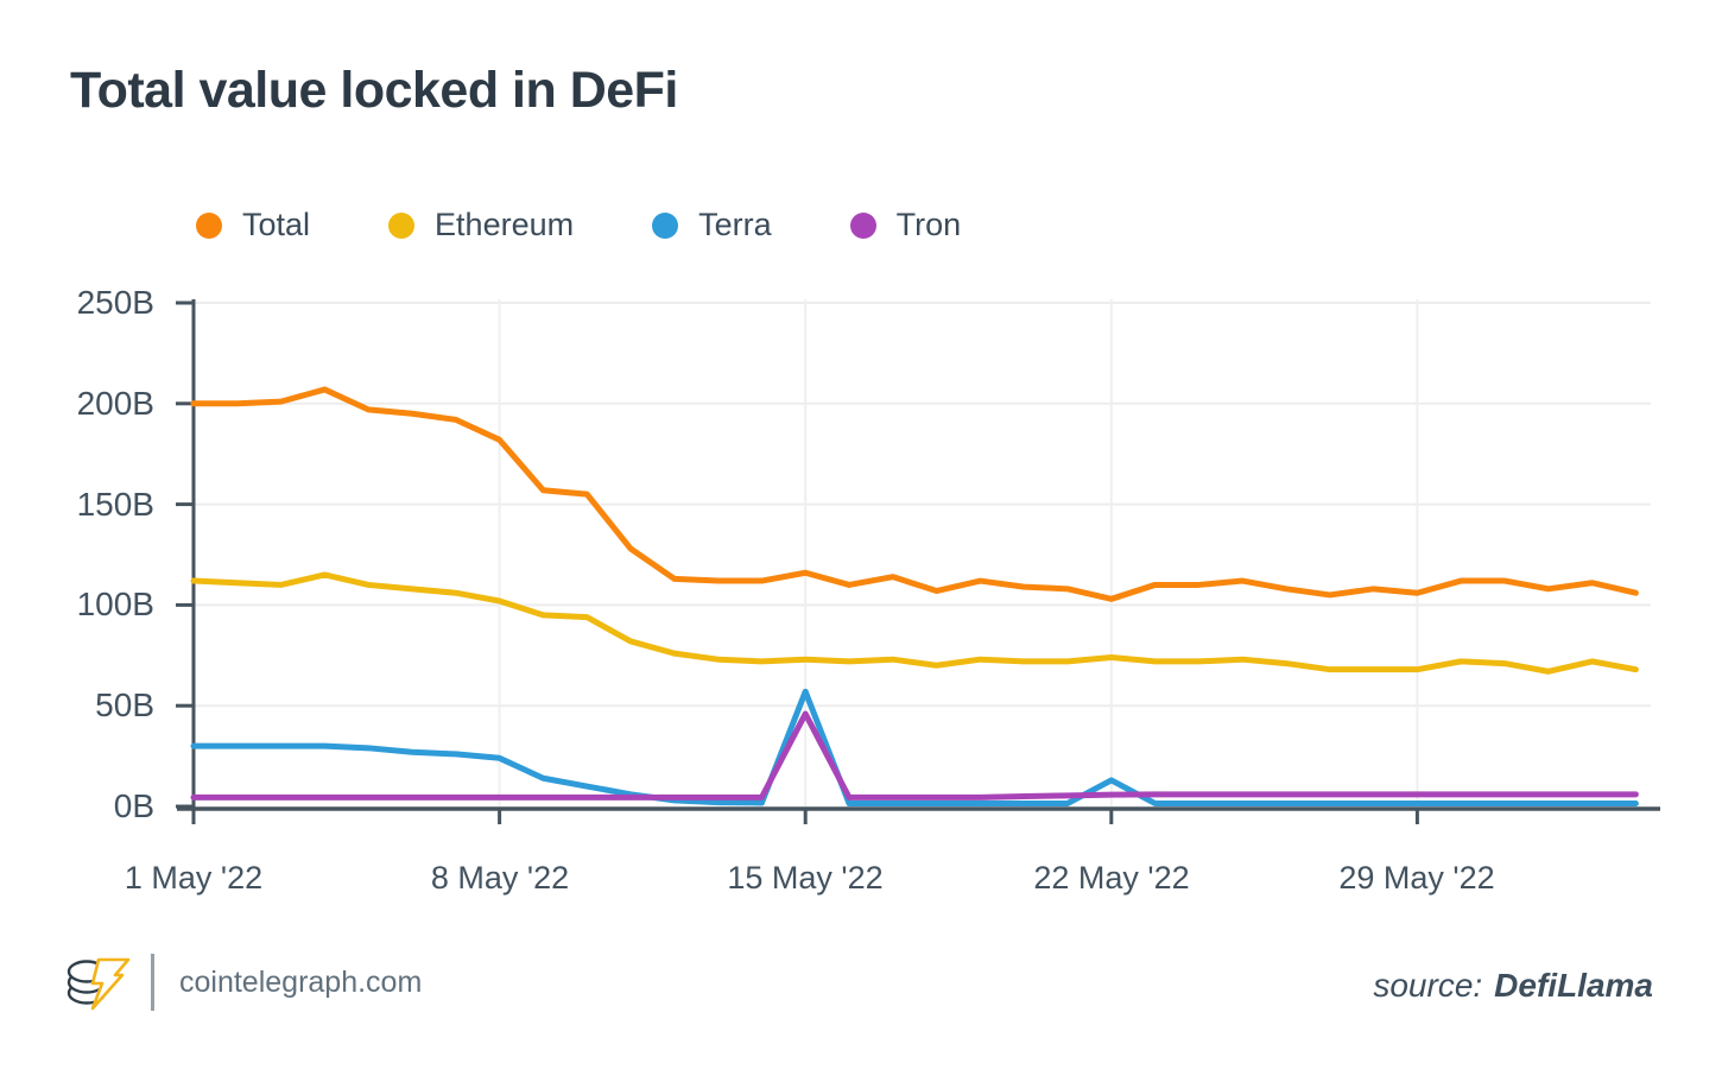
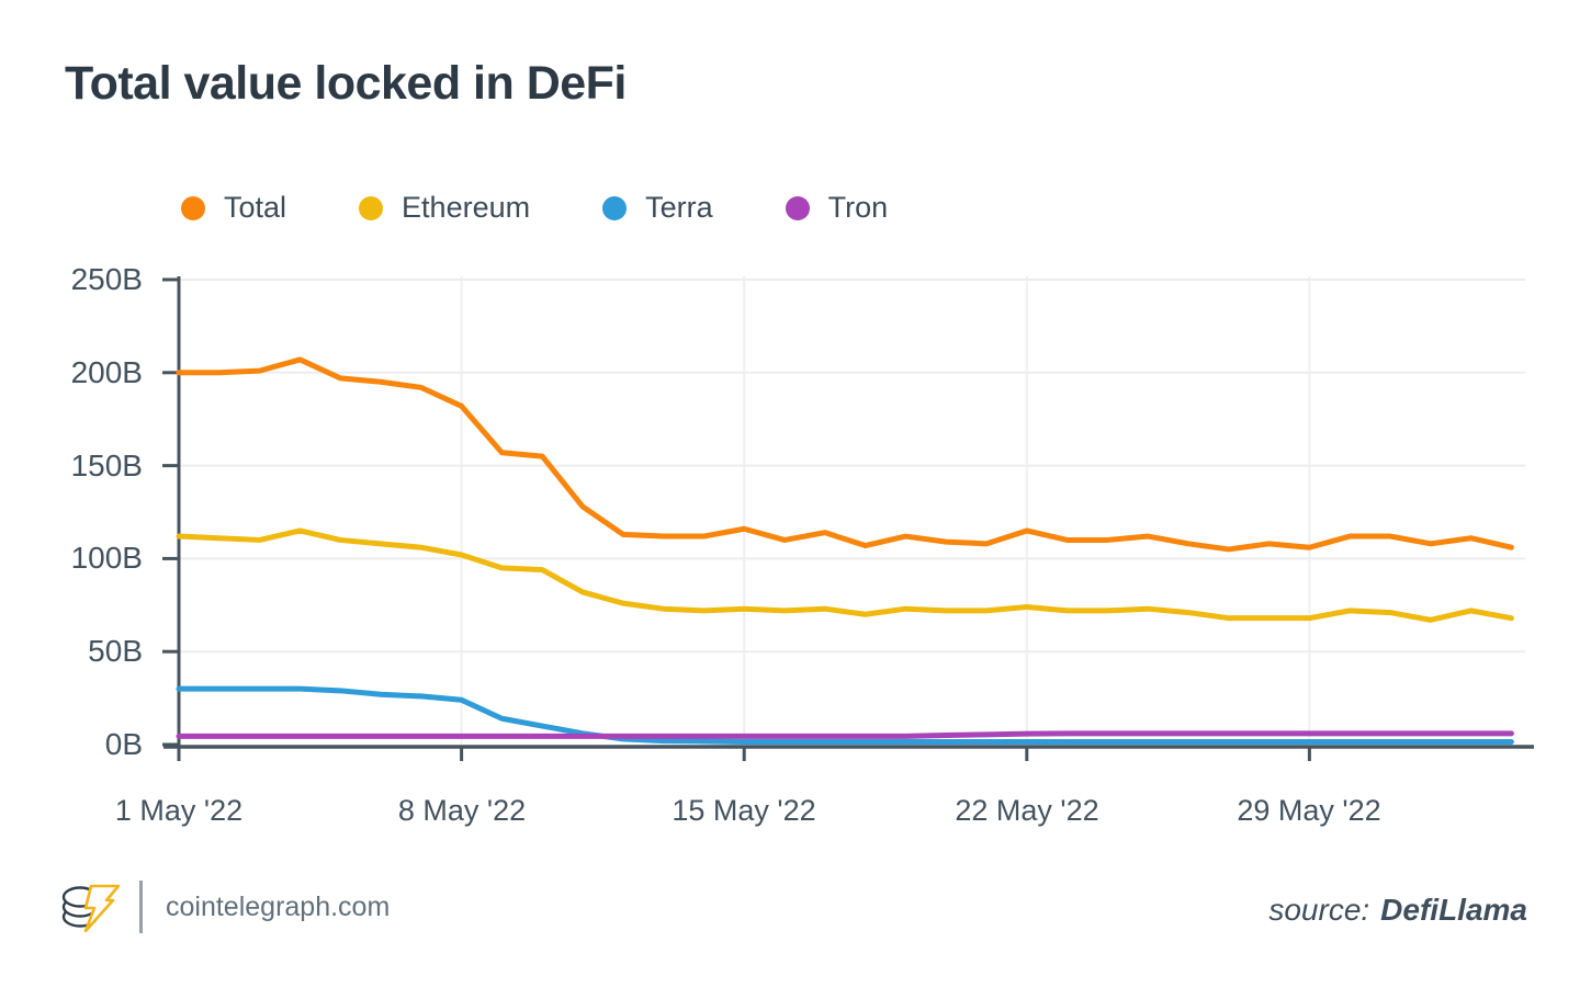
Terra/15 May '22: 57B -> 2B
Tron/15 May '22: 46B -> 4B
Total/22 May '22: 103B -> 115B
Terra/22 May '22: 13B -> 2B
